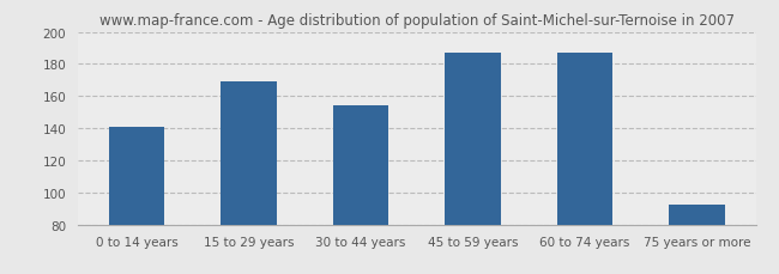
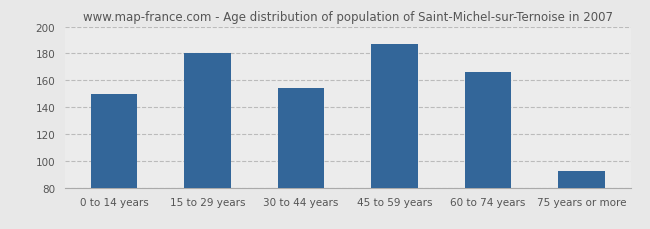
0 to 14 years: 141 -> 150
15 to 29 years: 169 -> 180
60 to 74 years: 187 -> 166
